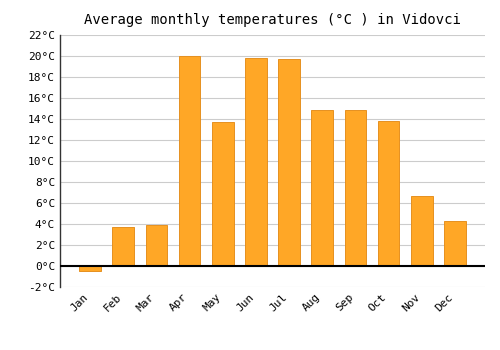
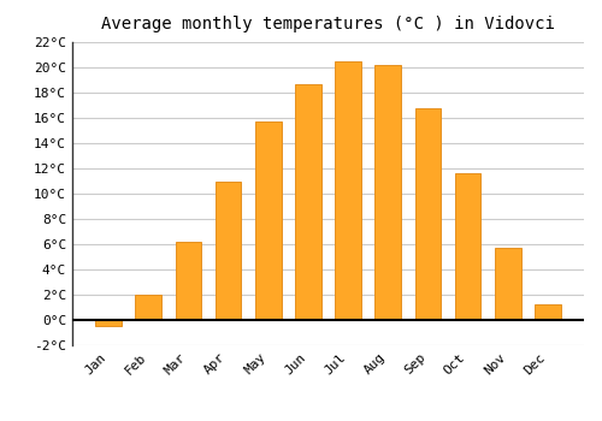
Feb: 3.7°C -> 2.0°C
Mar: 3.9°C -> 6.2°C
Apr: 20.0°C -> 11.0°C
May: 13.7°C -> 15.7°C
Jun: 19.8°C -> 18.7°C
Jul: 19.7°C -> 20.5°C
Aug: 14.9°C -> 20.2°C
Sep: 14.9°C -> 16.8°C
Oct: 13.8°C -> 11.6°C
Nov: 6.7°C -> 5.7°C
Dec: 4.3°C -> 1.2°C
